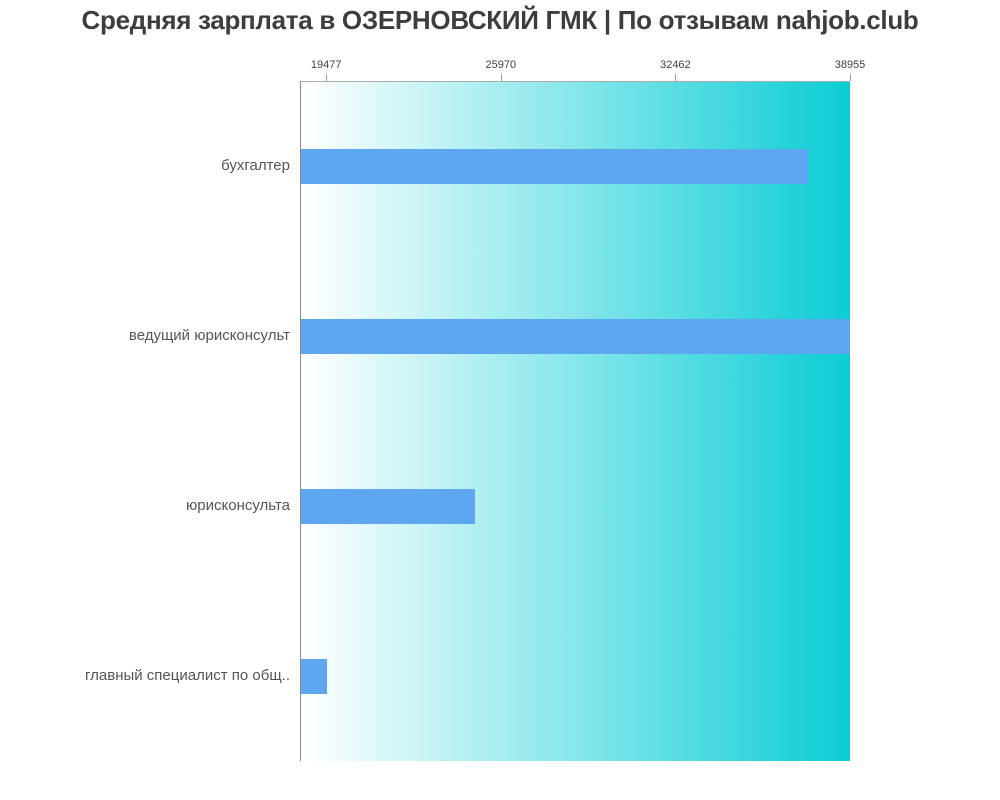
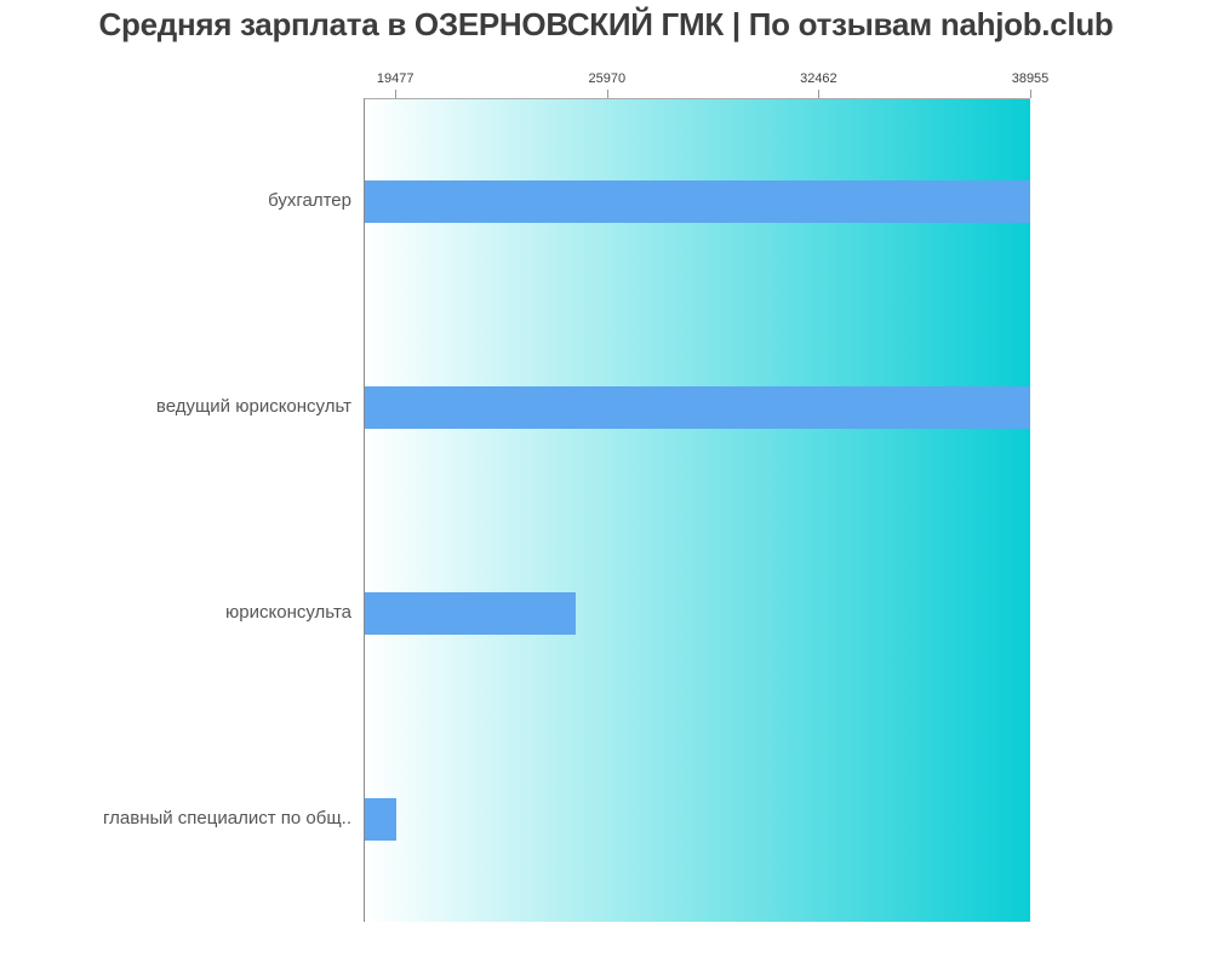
бухгалтер: 37400 -> 39000
